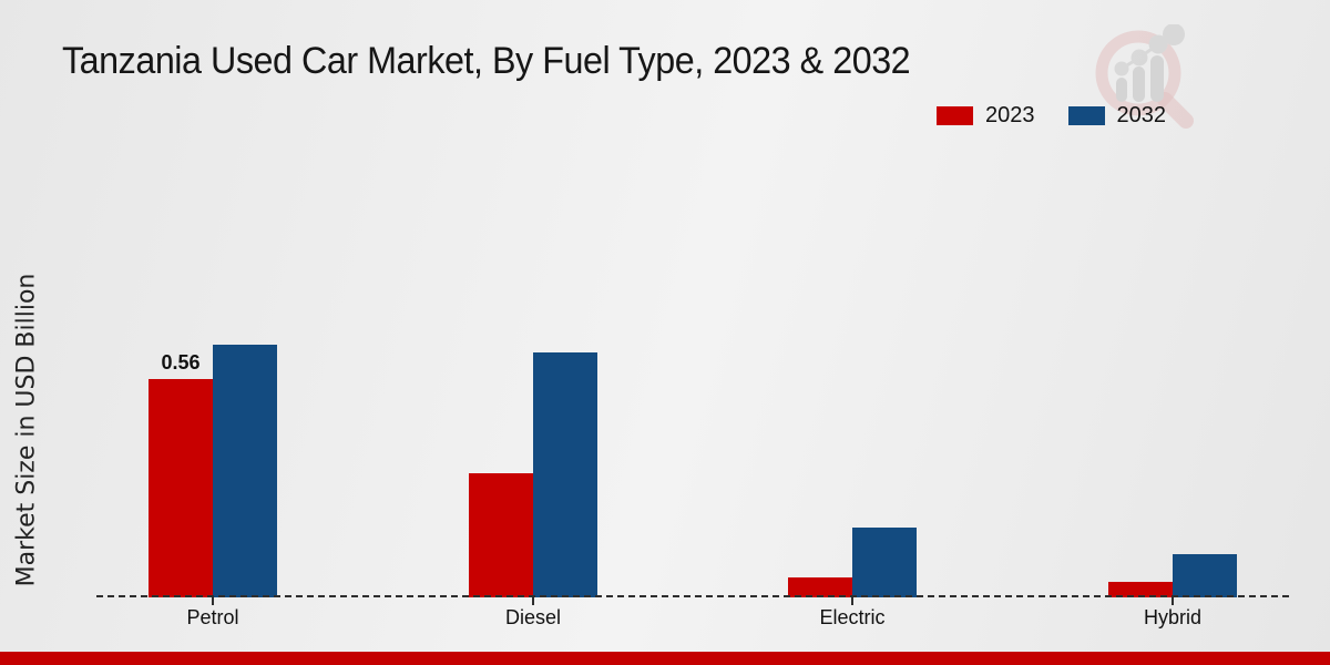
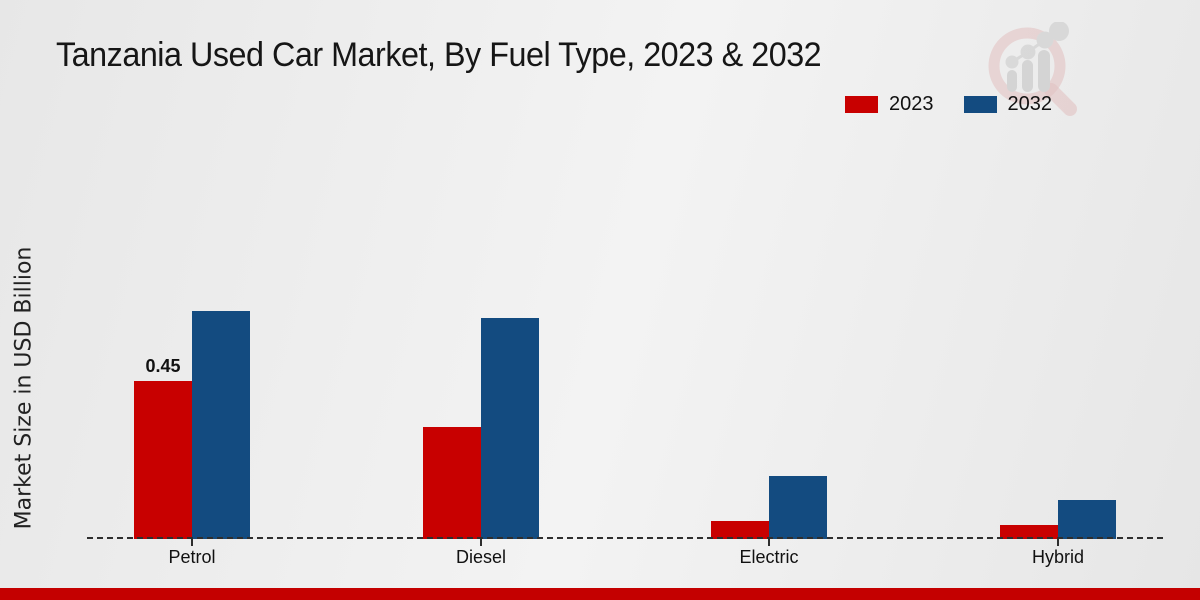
2023/Petrol: 0.56 -> 0.45
